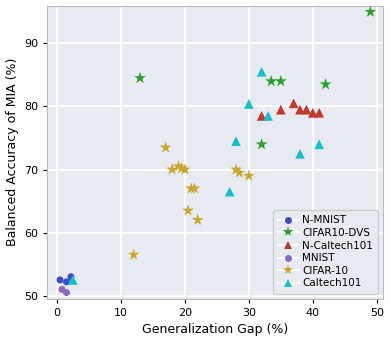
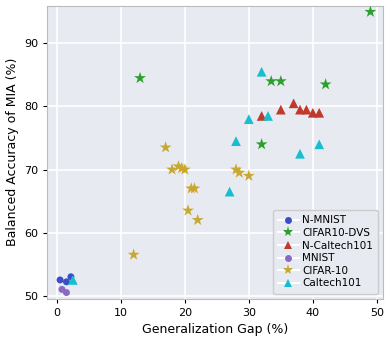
Caltech101/30: 80.4 -> 78.0
